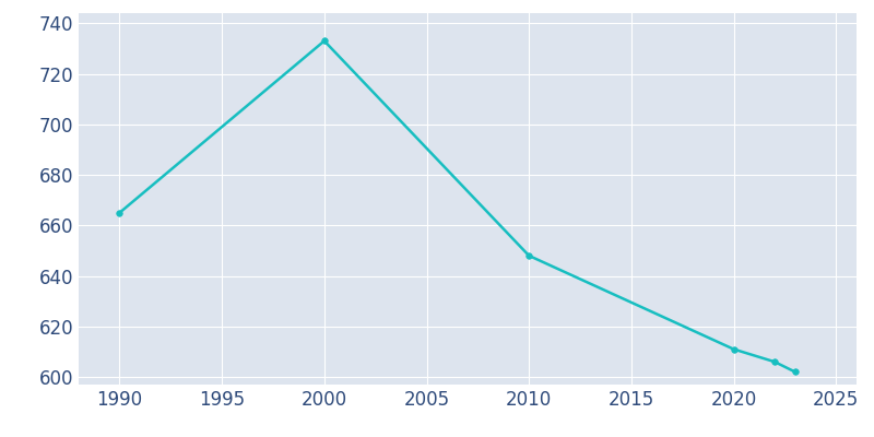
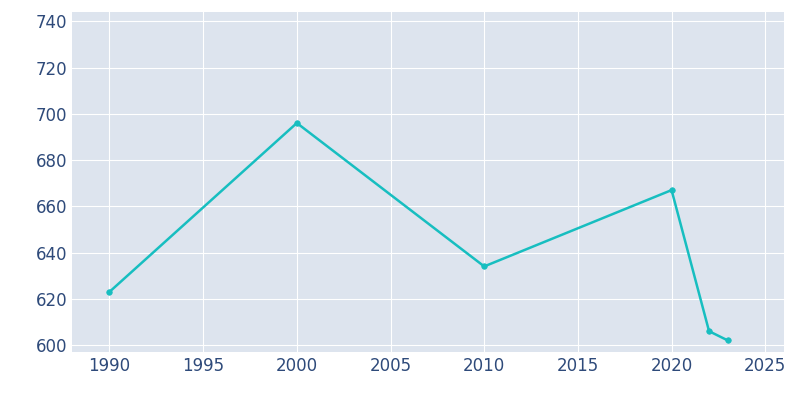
1990: 665 -> 623
2000: 733 -> 696
2010: 648 -> 634
2020: 611 -> 667
